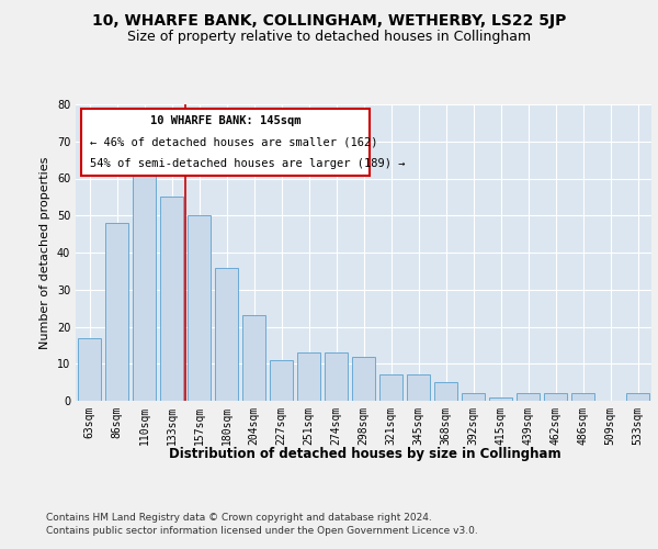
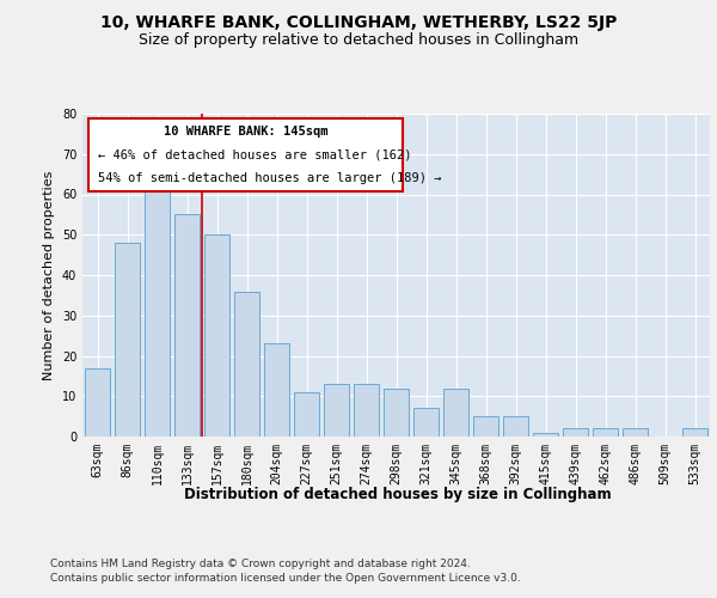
345sqm: 7 -> 12
392sqm: 2 -> 5
